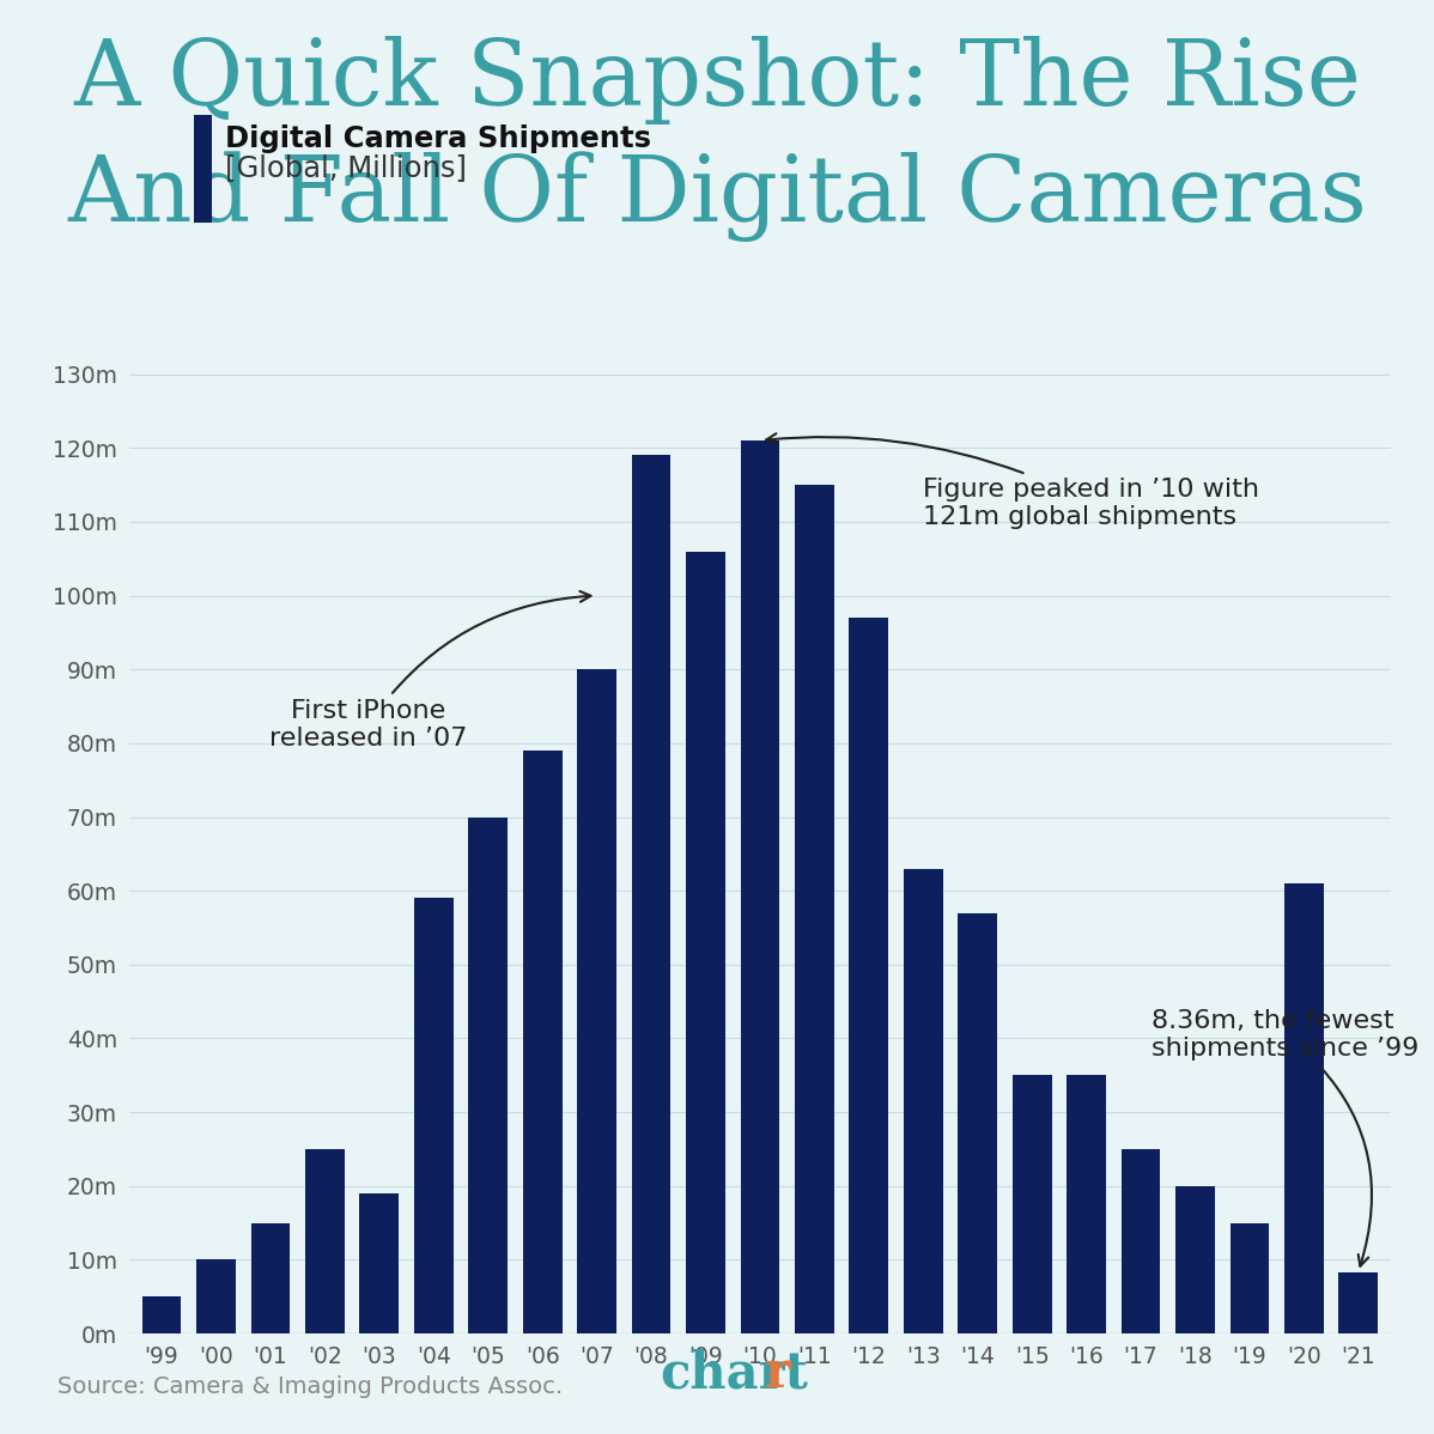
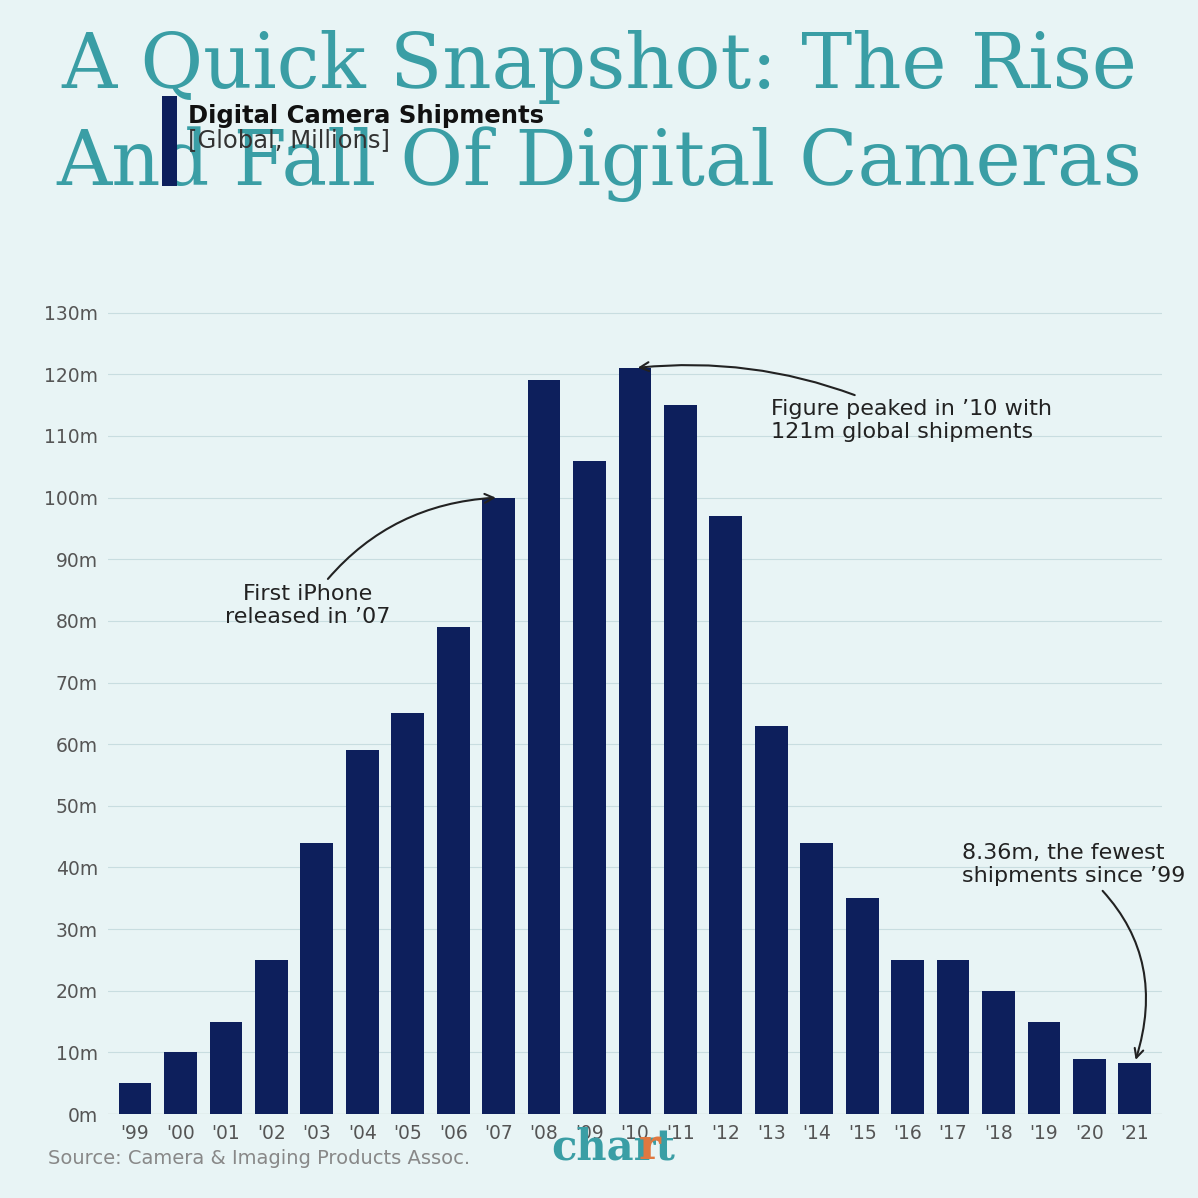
'03: 19.0m -> 44.0m
'05: 70.0m -> 65.0m
'07: 90.0m -> 100.0m
'14: 57.0m -> 44.0m
'16: 35.0m -> 25.0m
'20: 61.0m -> 9.0m
